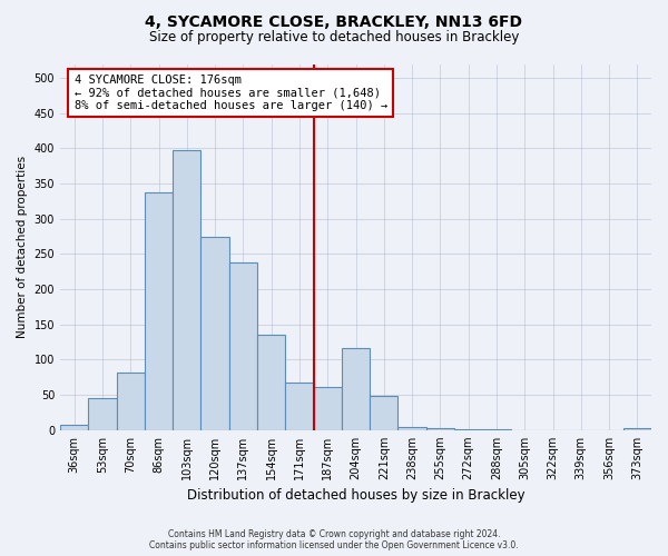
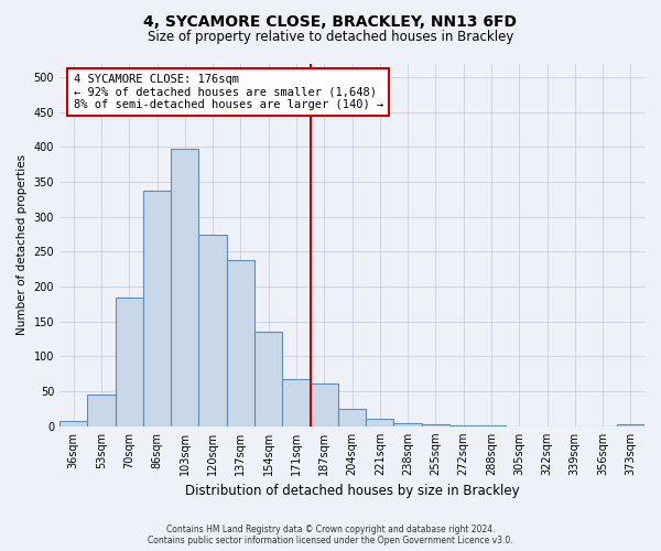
70sqm: 82 -> 185
204sqm: 116 -> 25
221sqm: 48 -> 11
